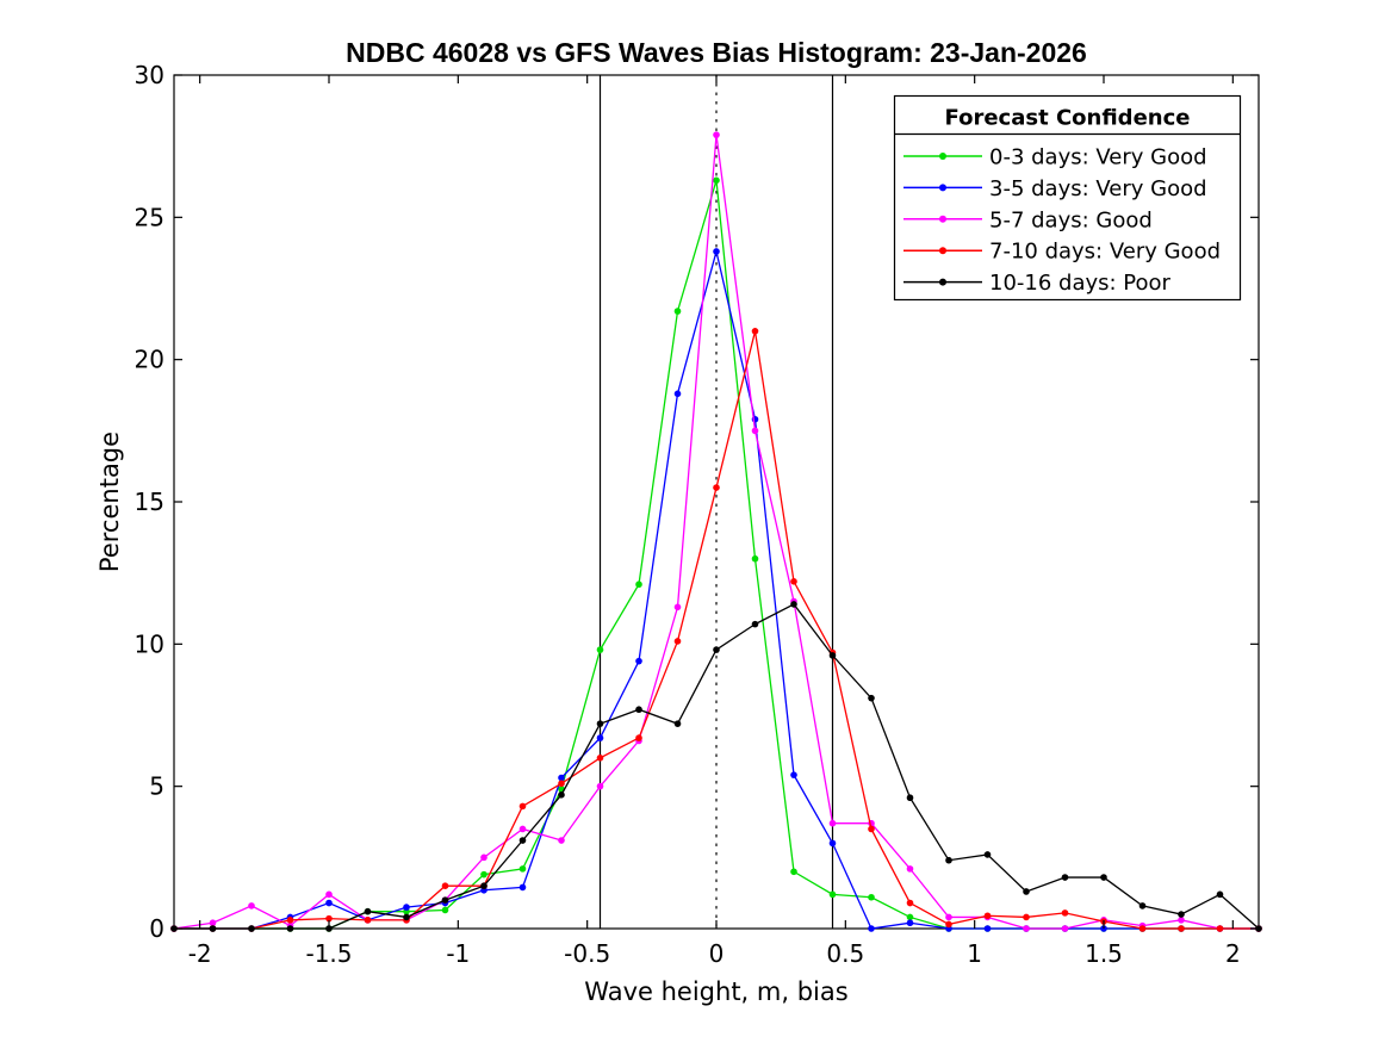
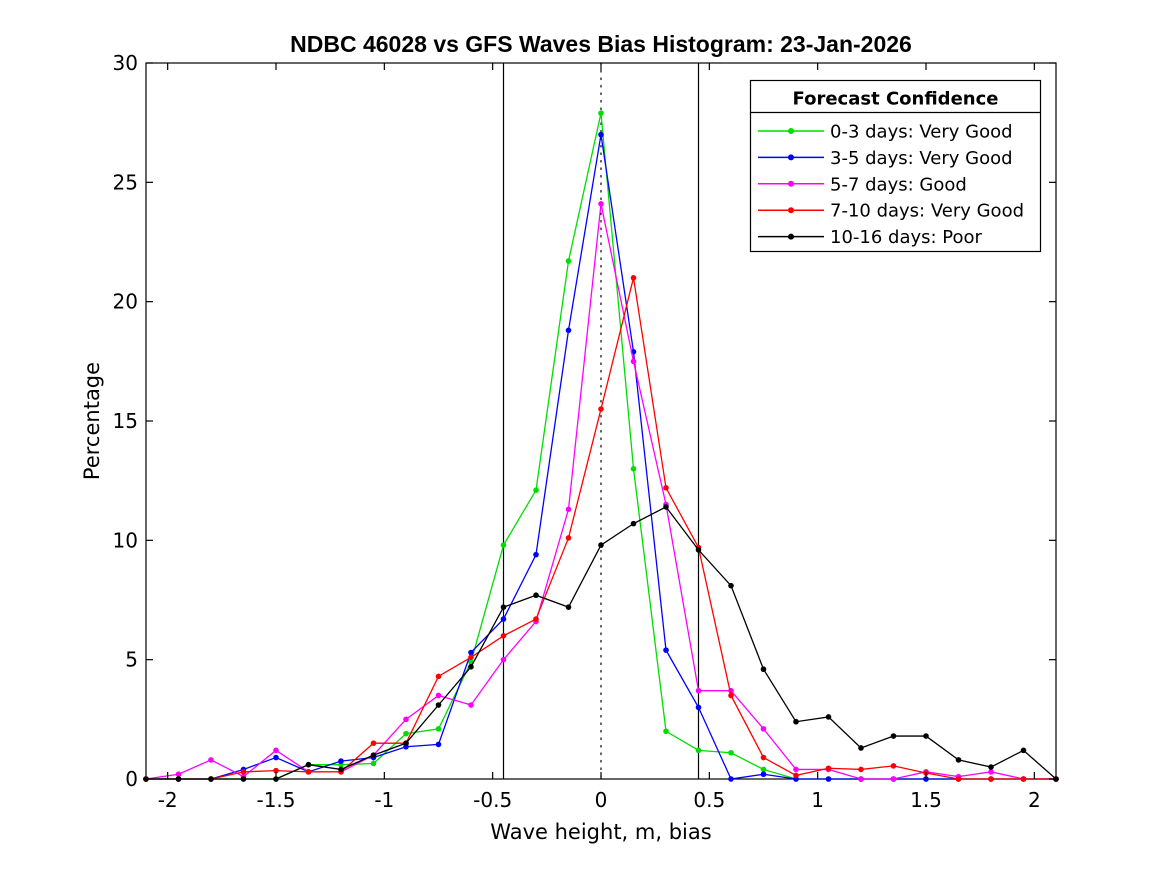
0-3 days: Very Good/0: 26,3 -> 27,9
3-5 days: Very Good/0: 23,8 -> 27,0
5-7 days: Good/0: 27,9 -> 24,1
